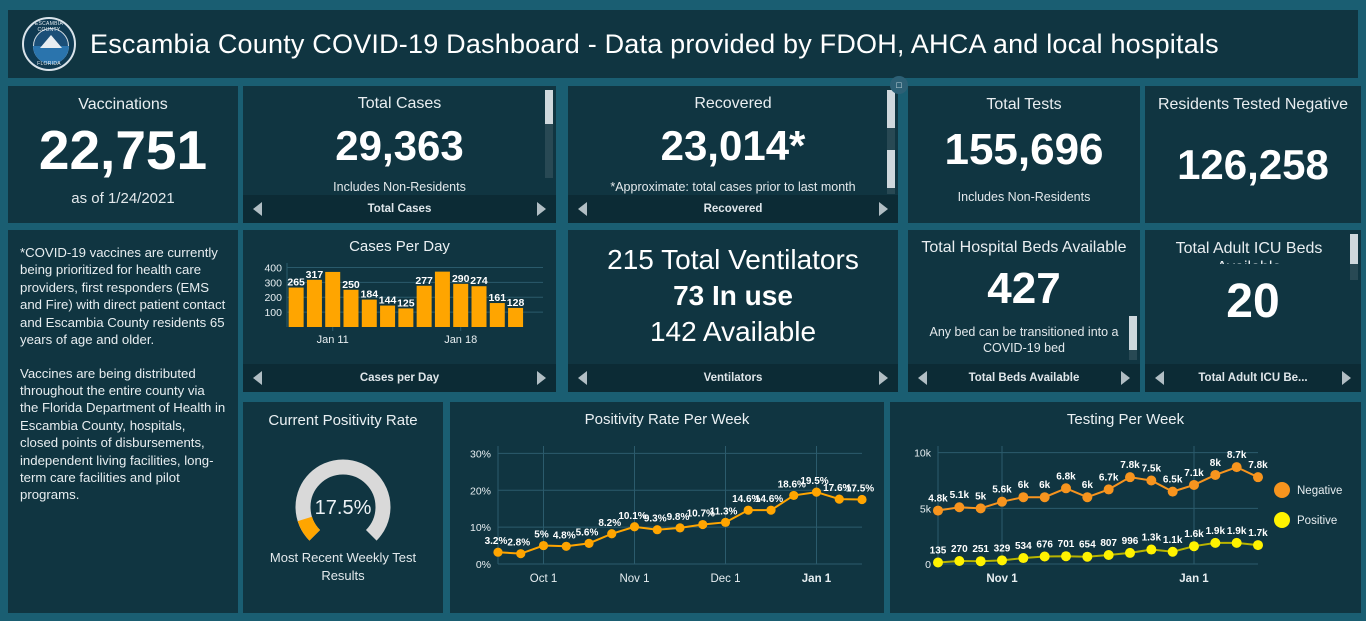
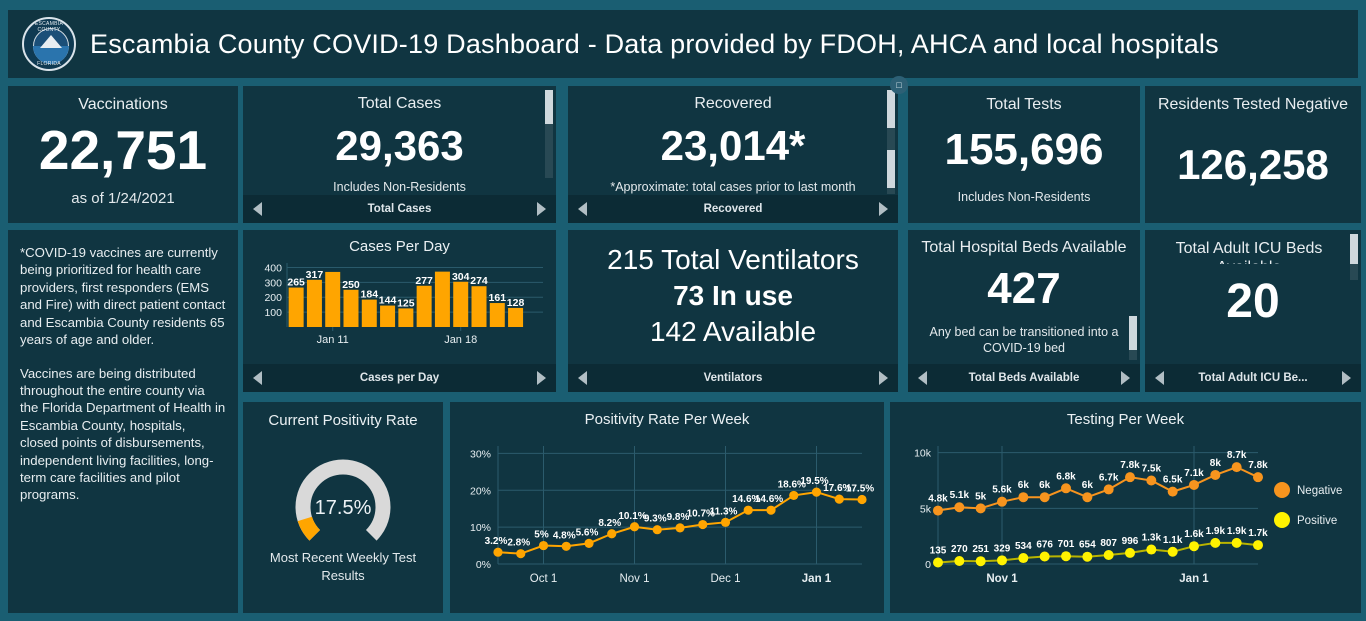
Cases Per Day/Jan 18: 290 -> 304
